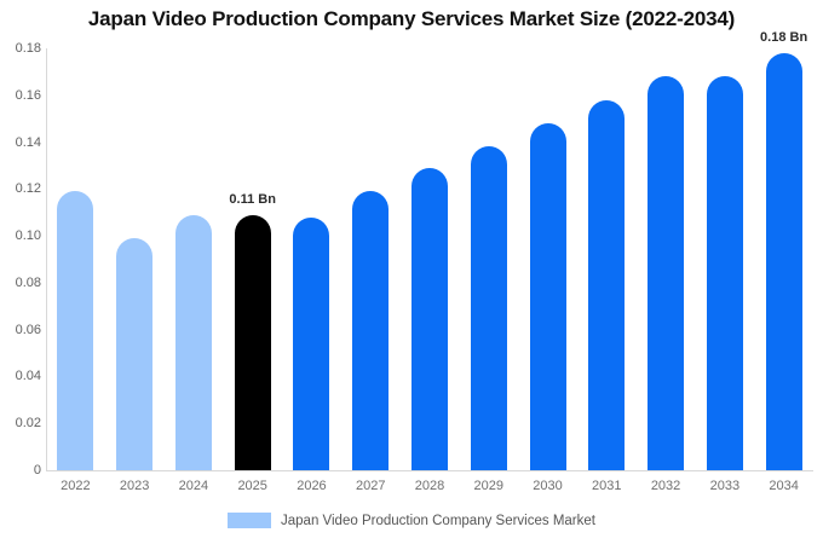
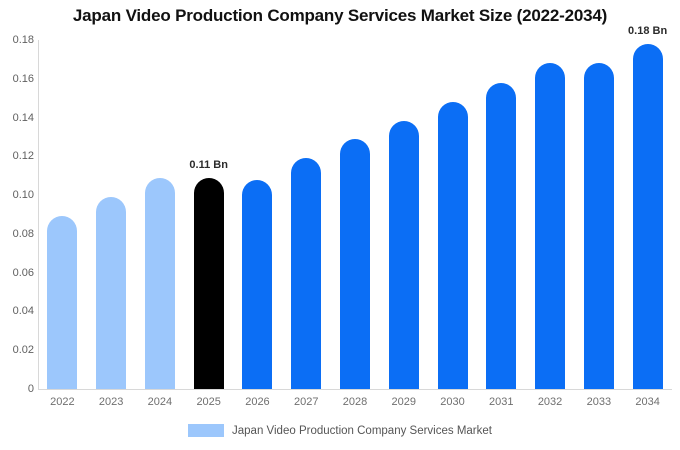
2022: 0.119 -> 0.089
